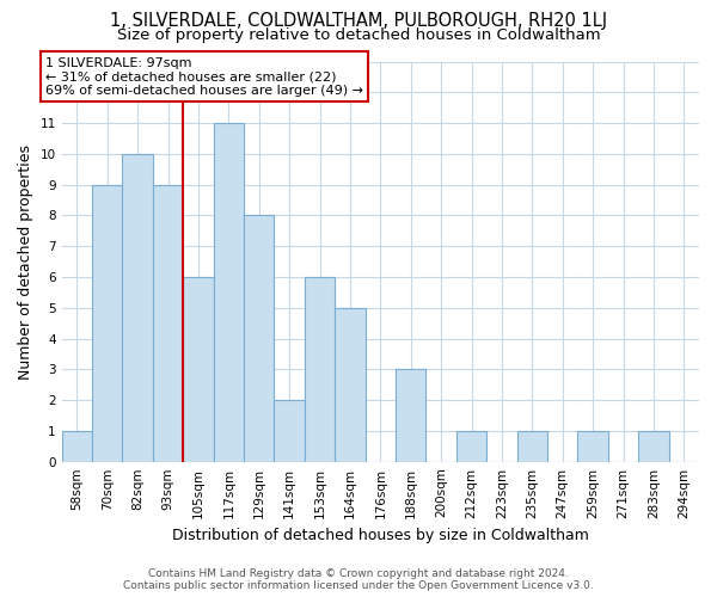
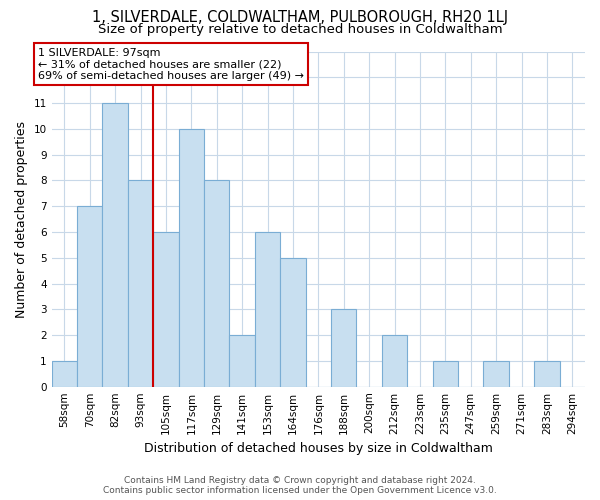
70sqm: 9 -> 7
82sqm: 10 -> 11
93sqm: 9 -> 8
117sqm: 11 -> 10
212sqm: 1 -> 2
